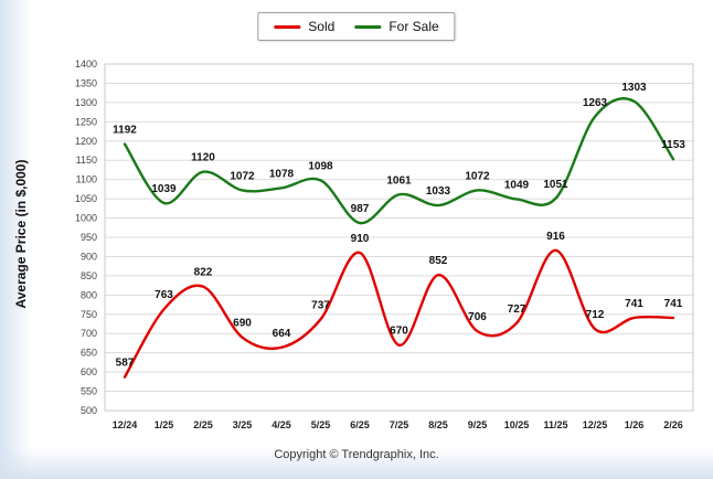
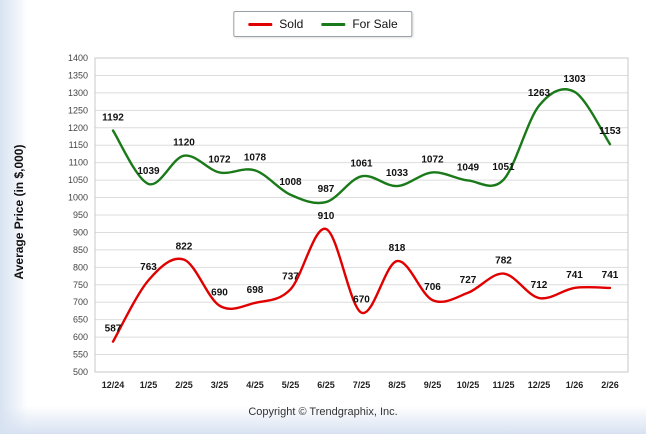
Sold/4/25: 664 -> 698
For Sale/5/25: 1098 -> 1008
Sold/8/25: 852 -> 818
Sold/11/25: 916 -> 782
